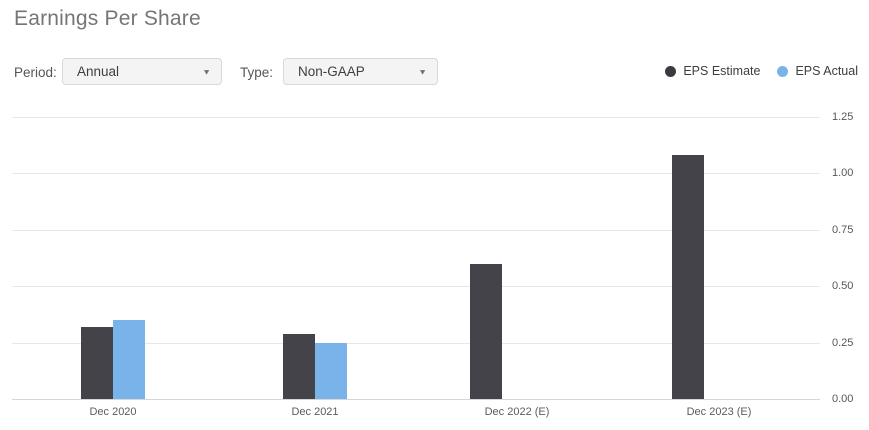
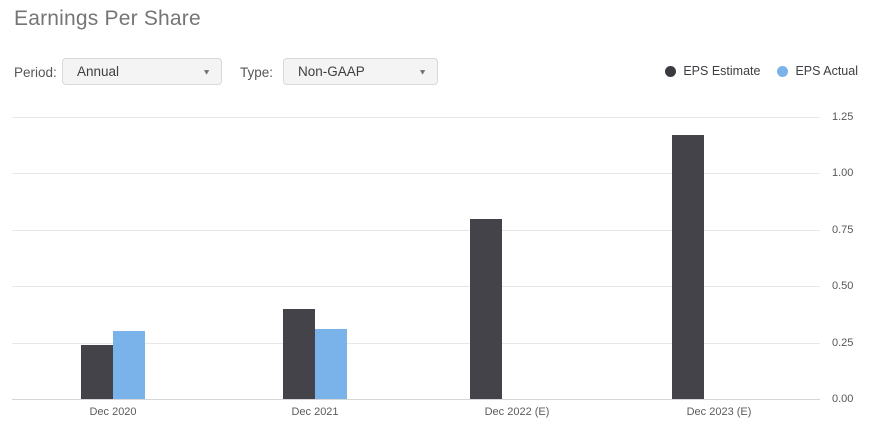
EPS Estimate/Dec 2020: 0.32 -> 0.24
EPS Actual/Dec 2020: 0.35 -> 0.30
EPS Estimate/Dec 2021: 0.29 -> 0.40
EPS Actual/Dec 2021: 0.25 -> 0.31
EPS Estimate/Dec 2022 (E): 0.60 -> 0.80
EPS Estimate/Dec 2023 (E): 1.08 -> 1.17
